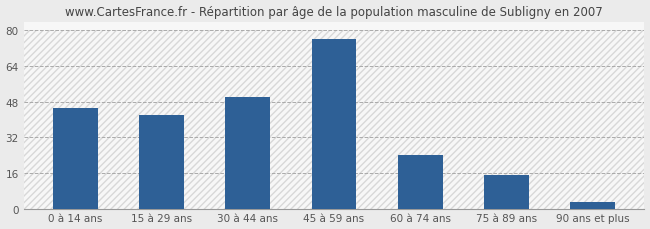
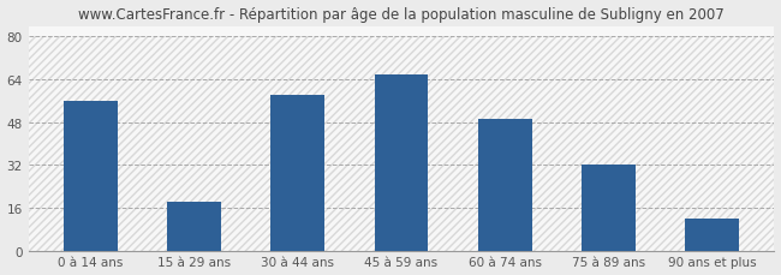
0 à 14 ans: 45 -> 56
15 à 29 ans: 42 -> 18
30 à 44 ans: 50 -> 58
45 à 59 ans: 76 -> 66
60 à 74 ans: 24 -> 49
75 à 89 ans: 15 -> 32
90 ans et plus: 3 -> 12
